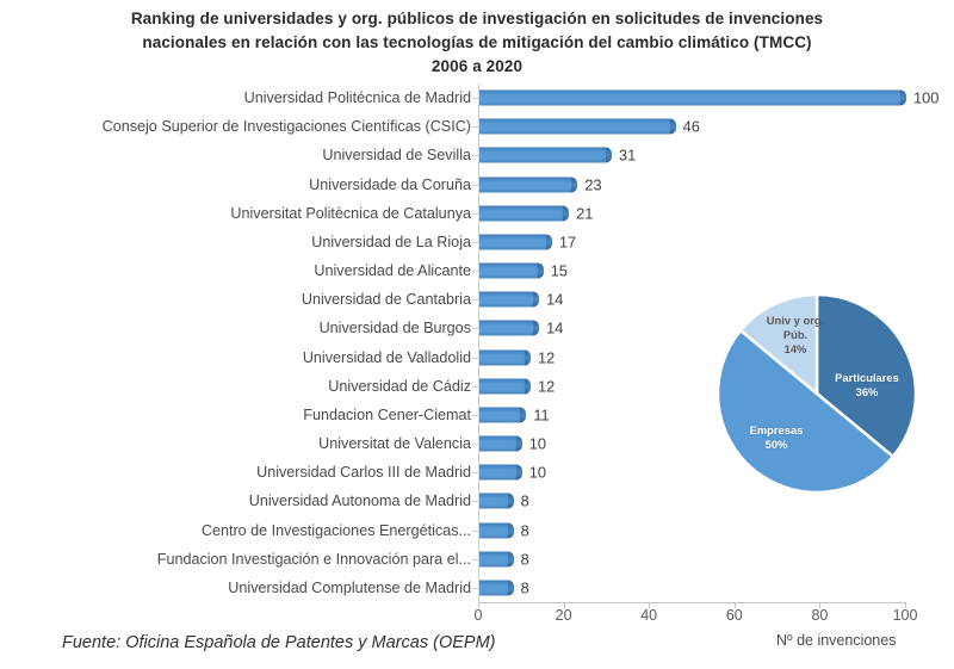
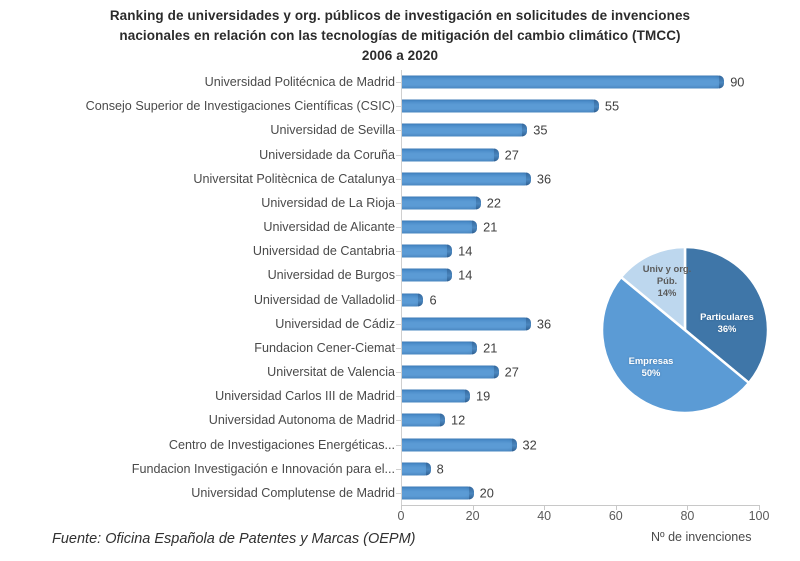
Universidad Politécnica de Madrid: 100 -> 90
Consejo Superior de Investigaciones Científicas (CSIC): 46 -> 55
Universidad de Sevilla: 31 -> 35
Universidade da Coruña: 23 -> 27
Universitat Politècnica de Catalunya: 21 -> 36
Universidad de La Rioja: 17 -> 22
Universidad de Alicante: 15 -> 21
Universidad de Valladolid: 12 -> 6
Universidad de Cádiz: 12 -> 36
Fundacion Cener-Ciemat: 11 -> 21
Universitat de Valencia: 10 -> 27
Universidad Carlos III de Madrid: 10 -> 19
Universidad Autonoma de Madrid: 8 -> 12
Centro de Investigaciones Energéticas...: 8 -> 32
Universidad Complutense de Madrid: 8 -> 20
